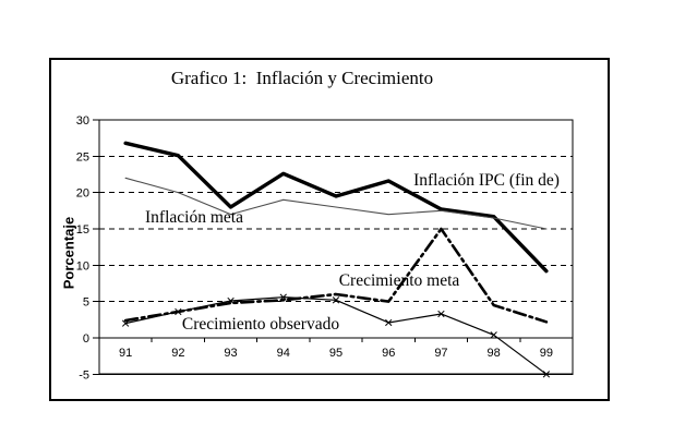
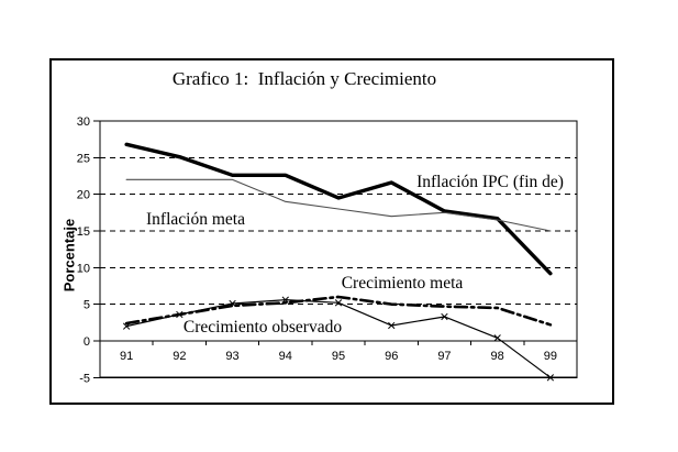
Inflación meta/92: 20 -> 22
Inflación IPC (fin de)/93: 18 -> 23
Inflación meta/93: 17 -> 22
Crecimiento meta/97: 15 -> 5
